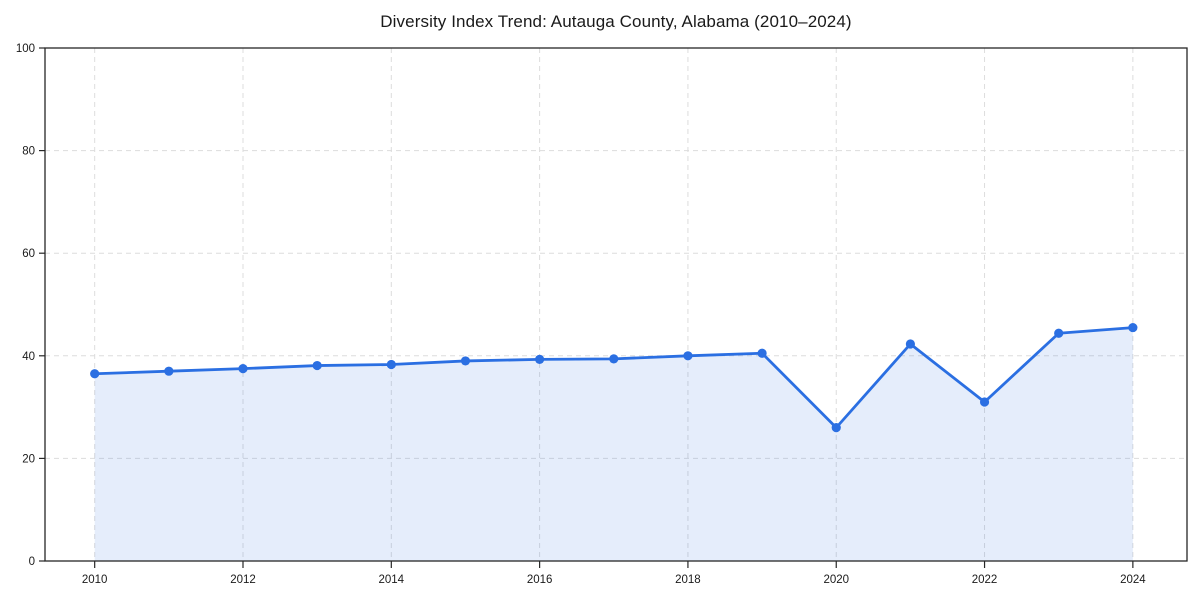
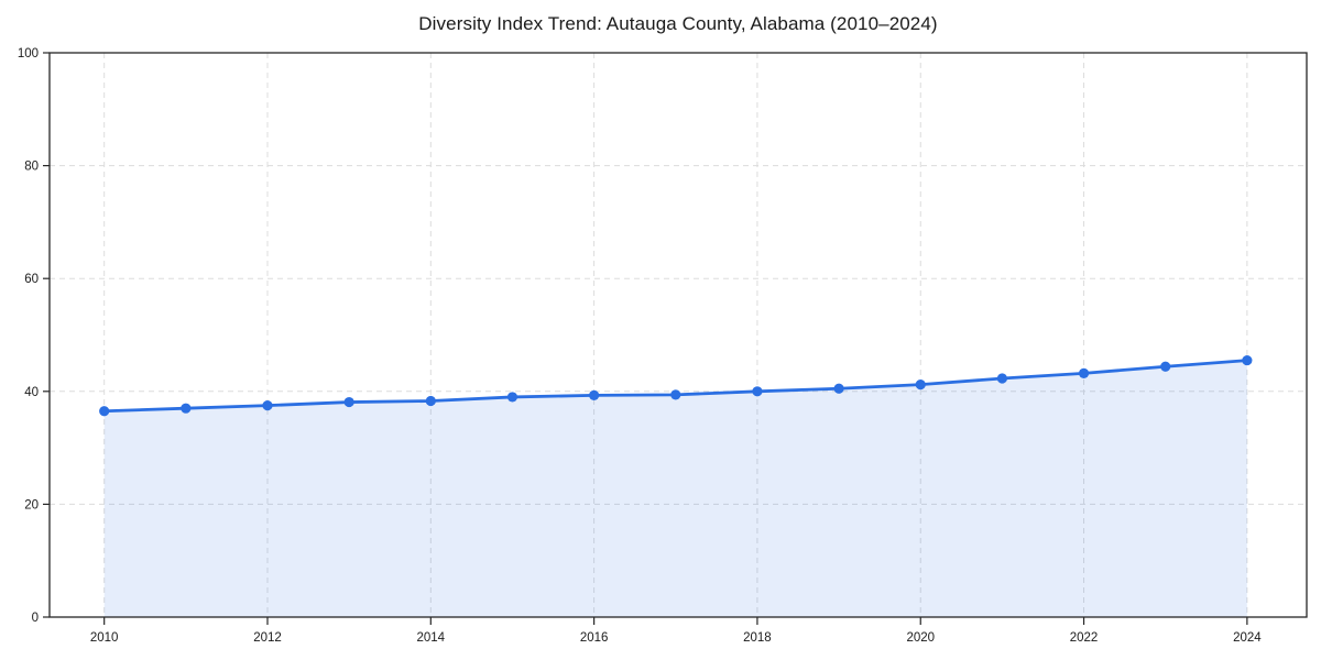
2020: 26 -> 41
2022: 31 -> 43
